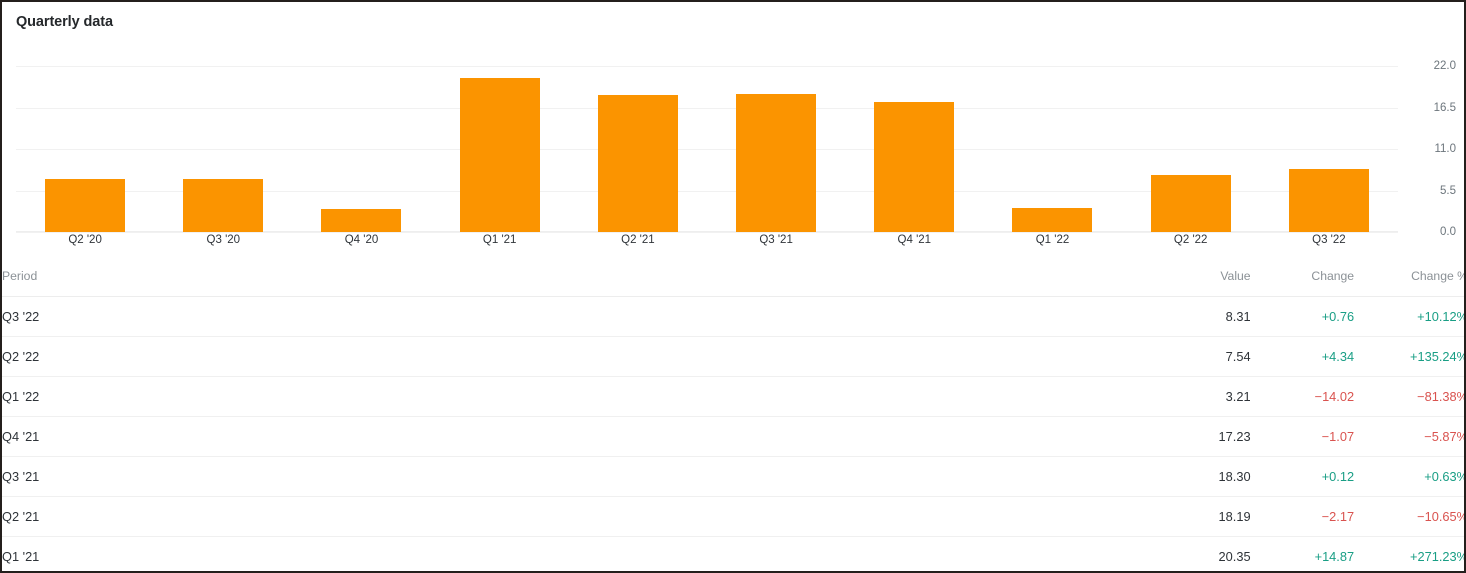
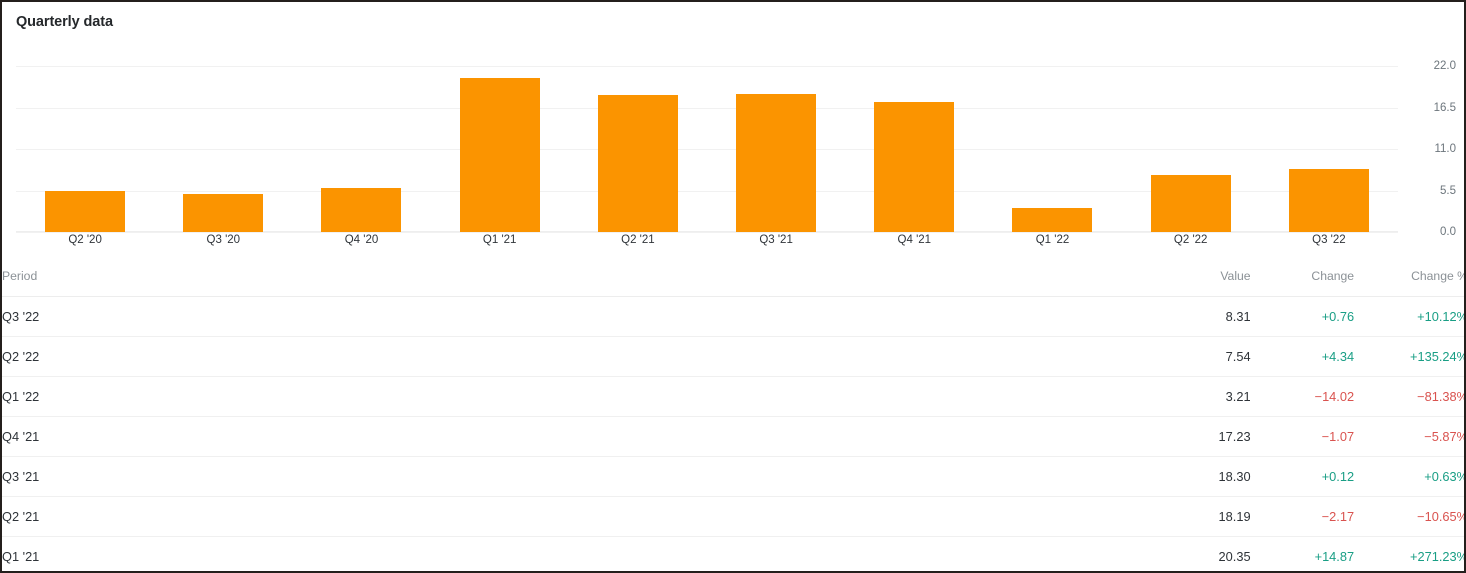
Q2 '20: 7 -> 5
Q3 '20: 7 -> 5
Q4 '20: 3 -> 6
